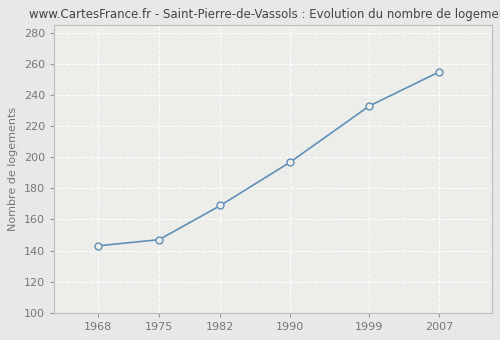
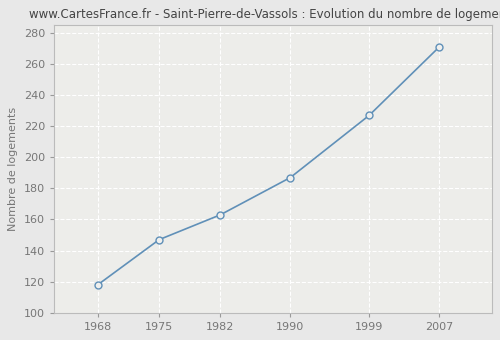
1968: 143 -> 118
1982: 169 -> 163
1990: 197 -> 187
1999: 233 -> 227
2007: 255 -> 271
